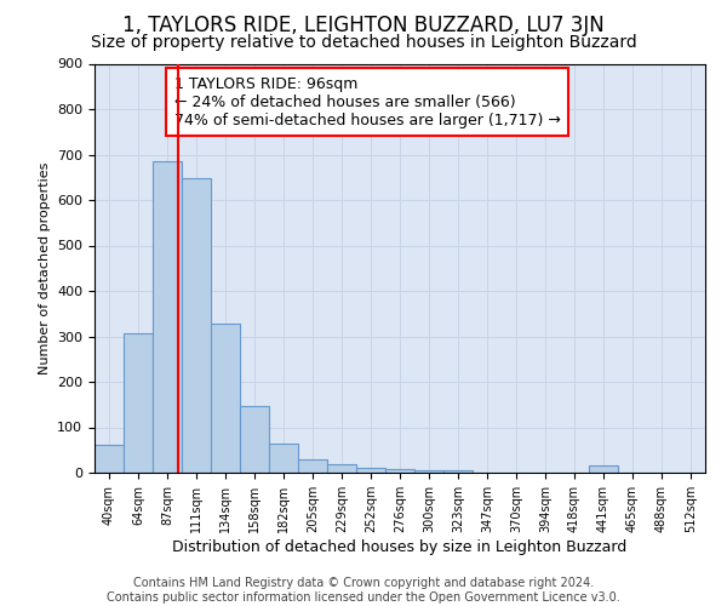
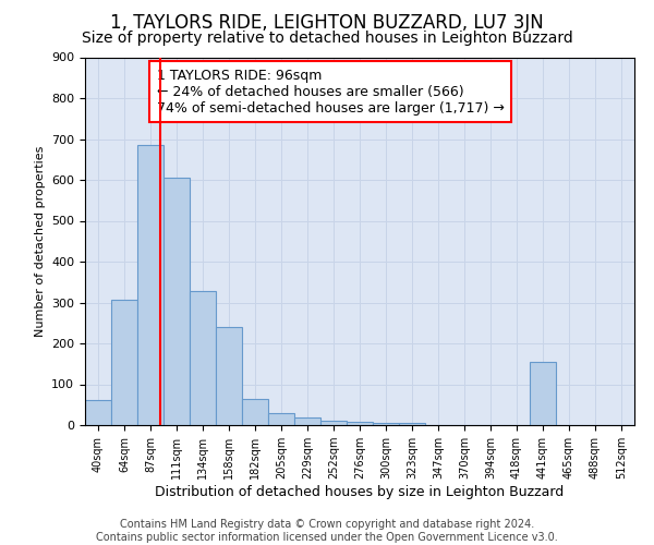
111sqm: 649 -> 605
158sqm: 148 -> 240
441sqm: 15 -> 155
